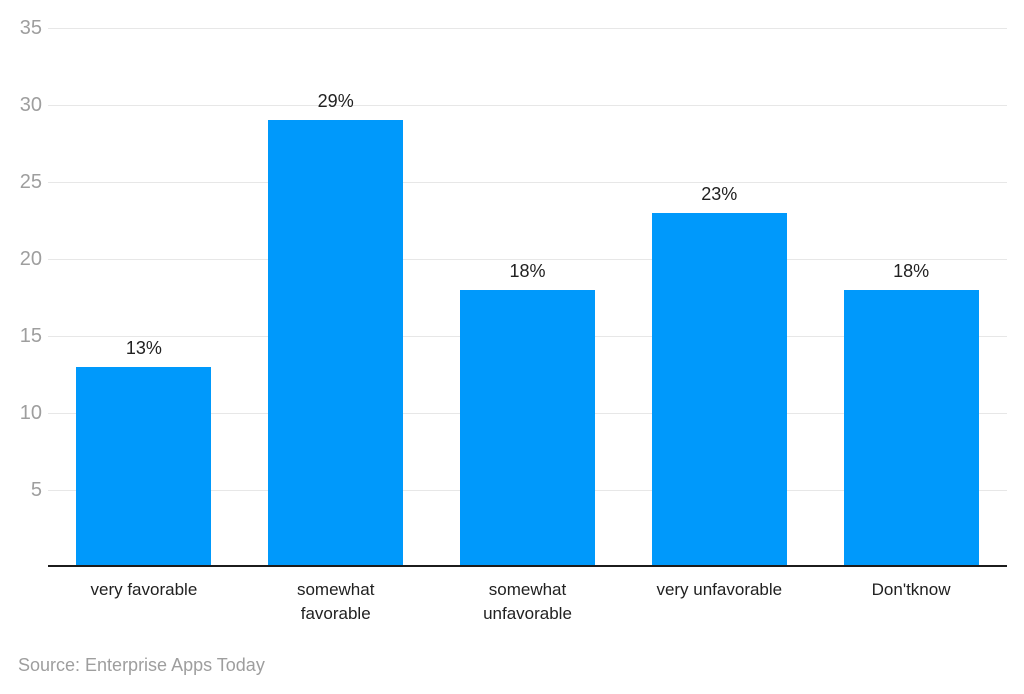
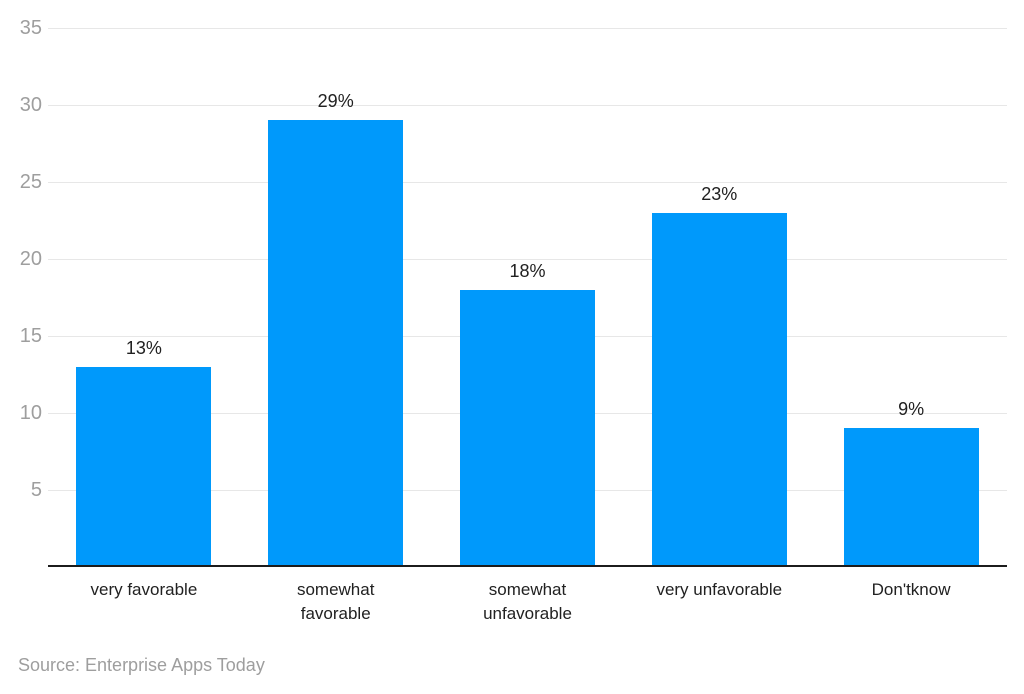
Don'tknow: 18% -> 9%
